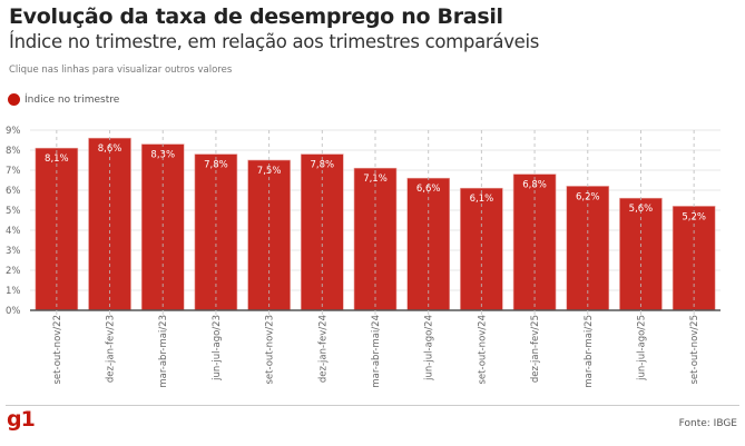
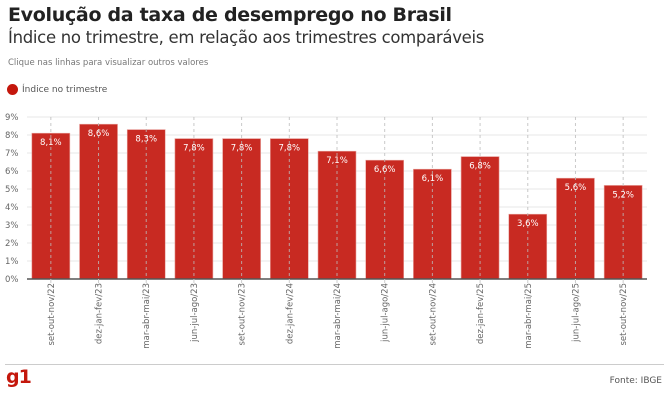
set-out-nov/23: 7,5% -> 7,8%
mar-abr-mai/25: 6,2% -> 3,6%
